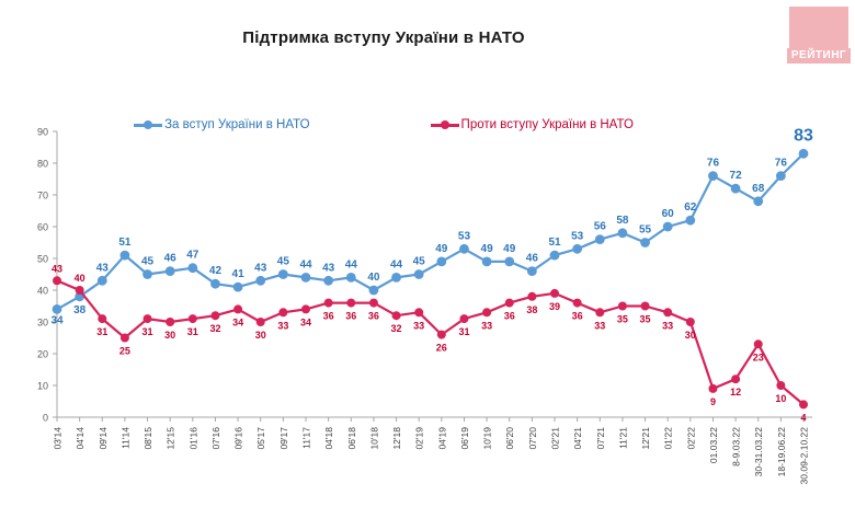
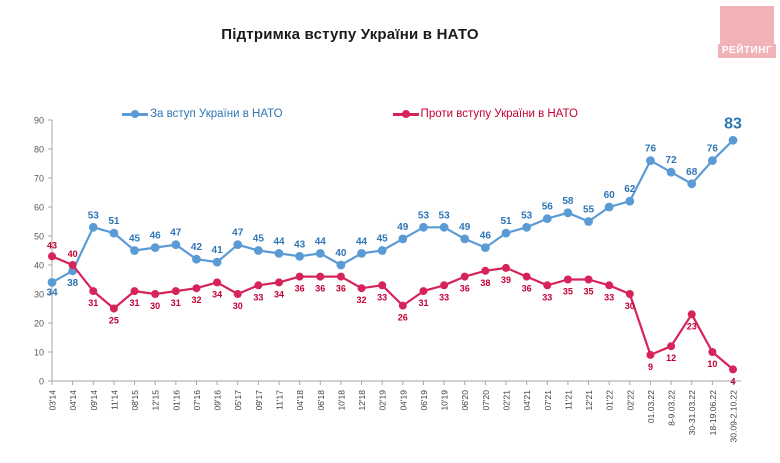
За вступ України в НАТО/09'14: 43 -> 53
За вступ України в НАТО/05'17: 43 -> 47
За вступ України в НАТО/10'19: 49 -> 53
